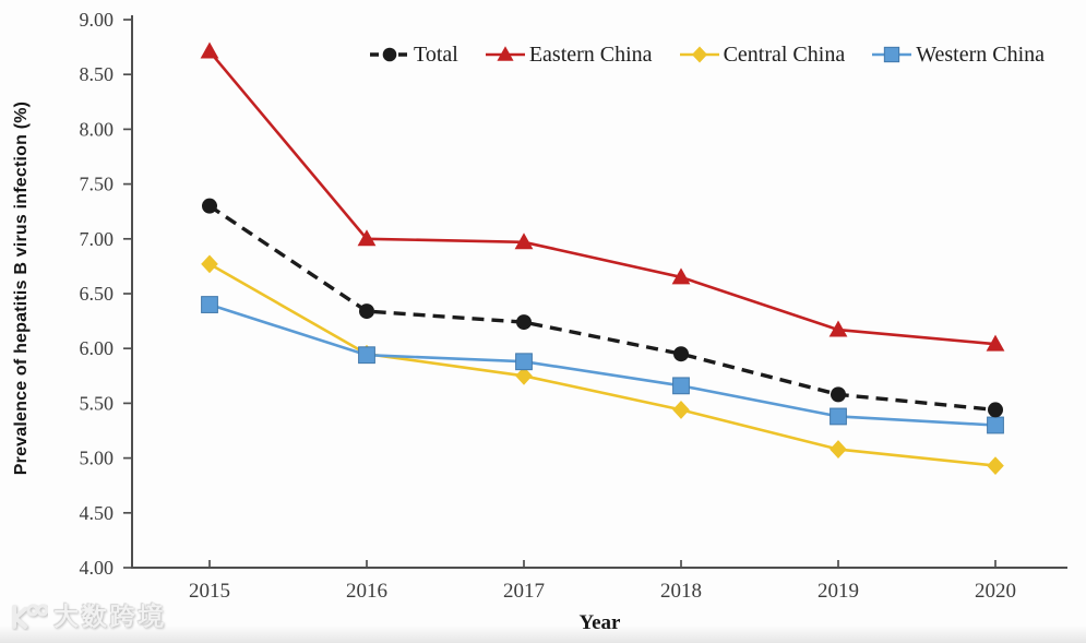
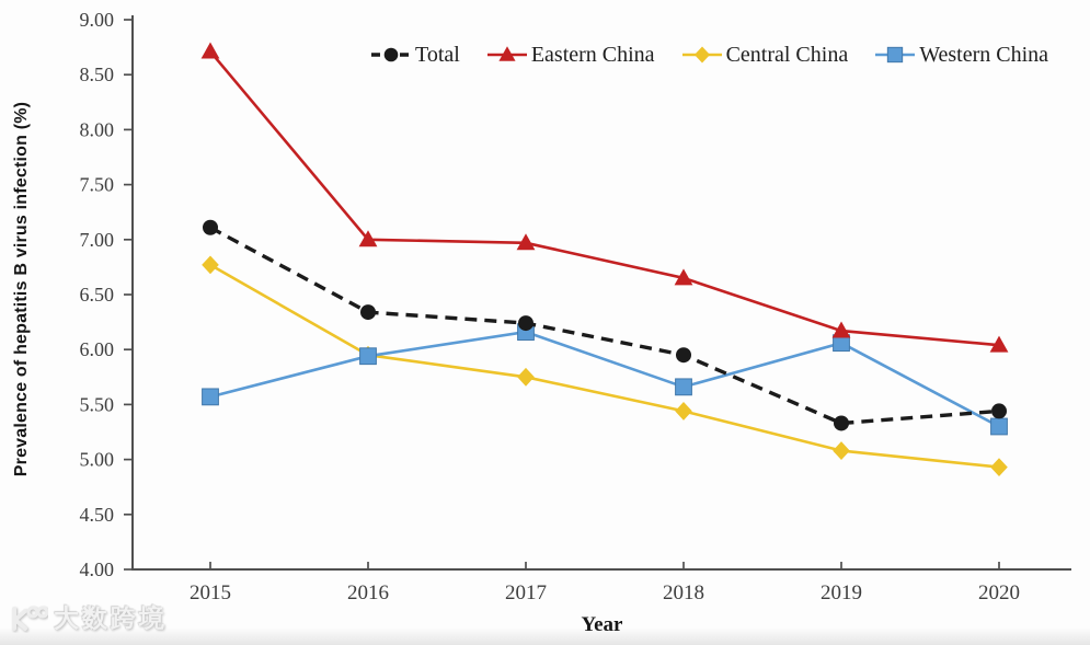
Total/2015: 7.30 -> 7.11
Western China/2015: 6.40 -> 5.57
Western China/2017: 5.88 -> 6.16
Total/2019: 5.58 -> 5.33
Western China/2019: 5.38 -> 6.06
